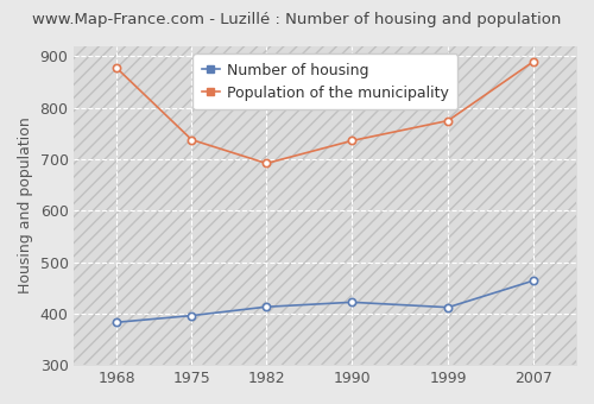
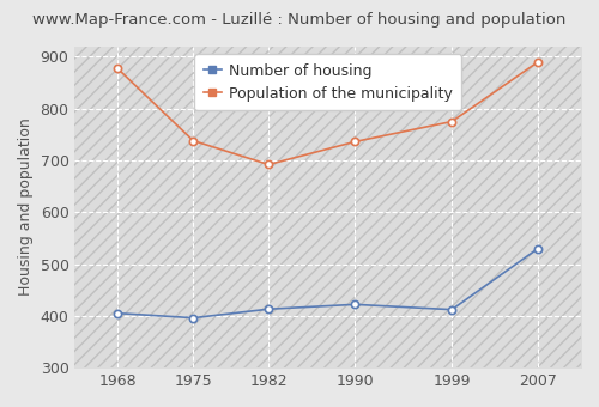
Number of housing/1968: 383 -> 405
Number of housing/2007: 464 -> 530
